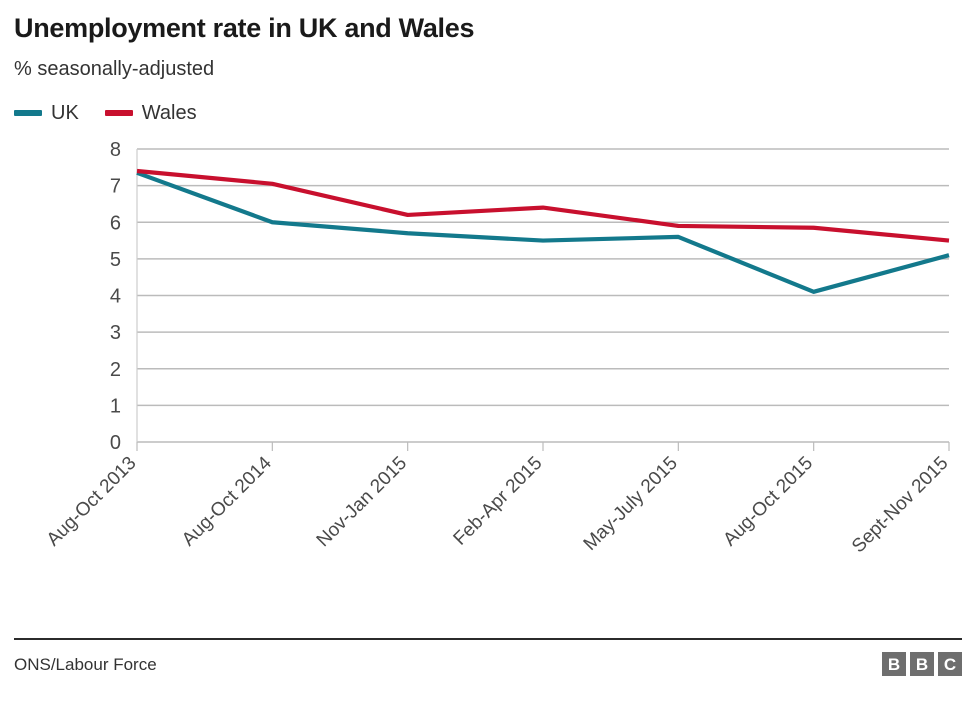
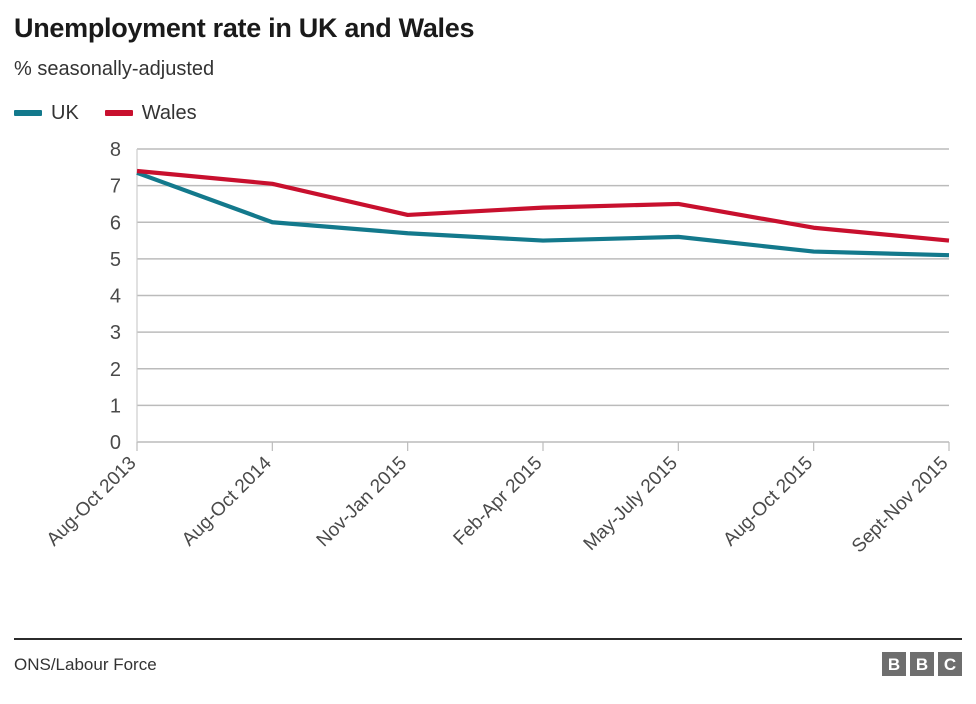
Wales/May-July 2015: 5.9 -> 6.5
UK/Aug-Oct 2015: 4.1 -> 5.2
